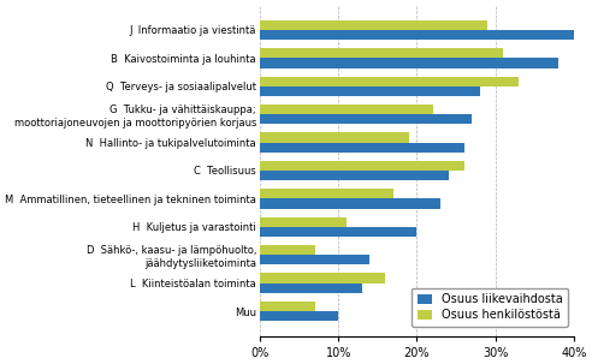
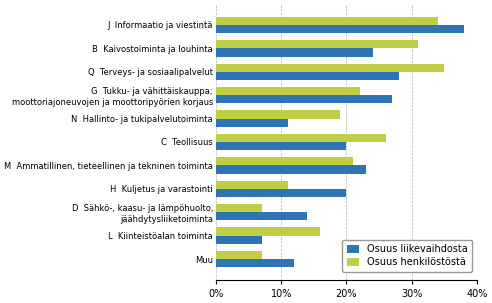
Osuus henkilöstöstä/J Informaatio ja viestintä: 29% -> 34%
Osuus liikevaihdosta/J Informaatio ja viestintä: 40% -> 38%
Osuus liikevaihdosta/B Kaivostoiminta ja louhinta: 38% -> 24%
Osuus henkilöstöstä/Q Terveys- ja sosiaalipalvelut: 33% -> 35%
Osuus liikevaihdosta/N Hallinto- ja tukipalvelutoiminta: 26% -> 11%
Osuus liikevaihdosta/C Teollisuus: 24% -> 20%
Osuus henkilöstöstä/M Ammatillinen, tieteellinen ja tekninen toiminta: 17% -> 21%
Osuus liikevaihdosta/L Kiinteistöalan toiminta: 13% -> 7%
Osuus liikevaihdosta/Muu: 10% -> 12%
